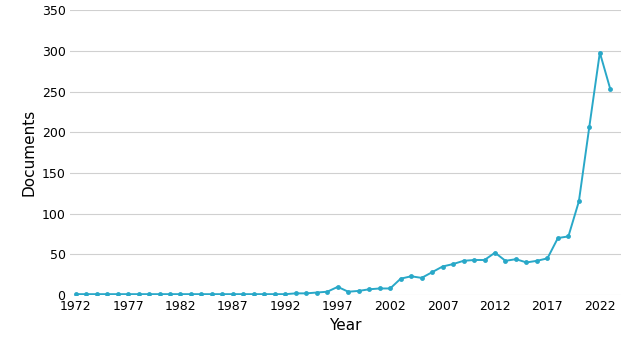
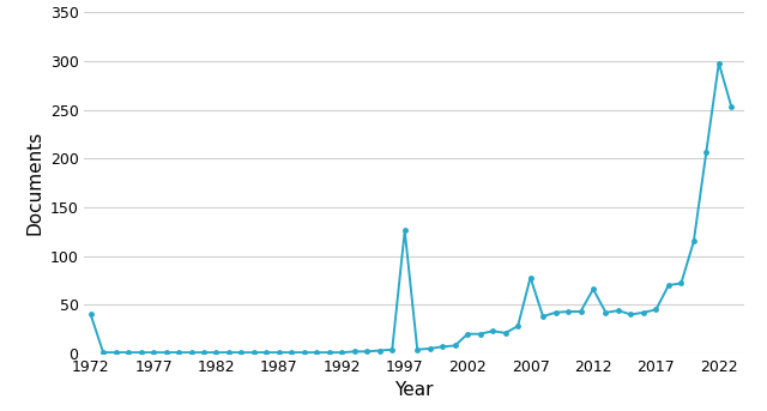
1972: 1 -> 40
1997: 10 -> 126
2002: 8 -> 20
2007: 35 -> 78
2012: 52 -> 66
